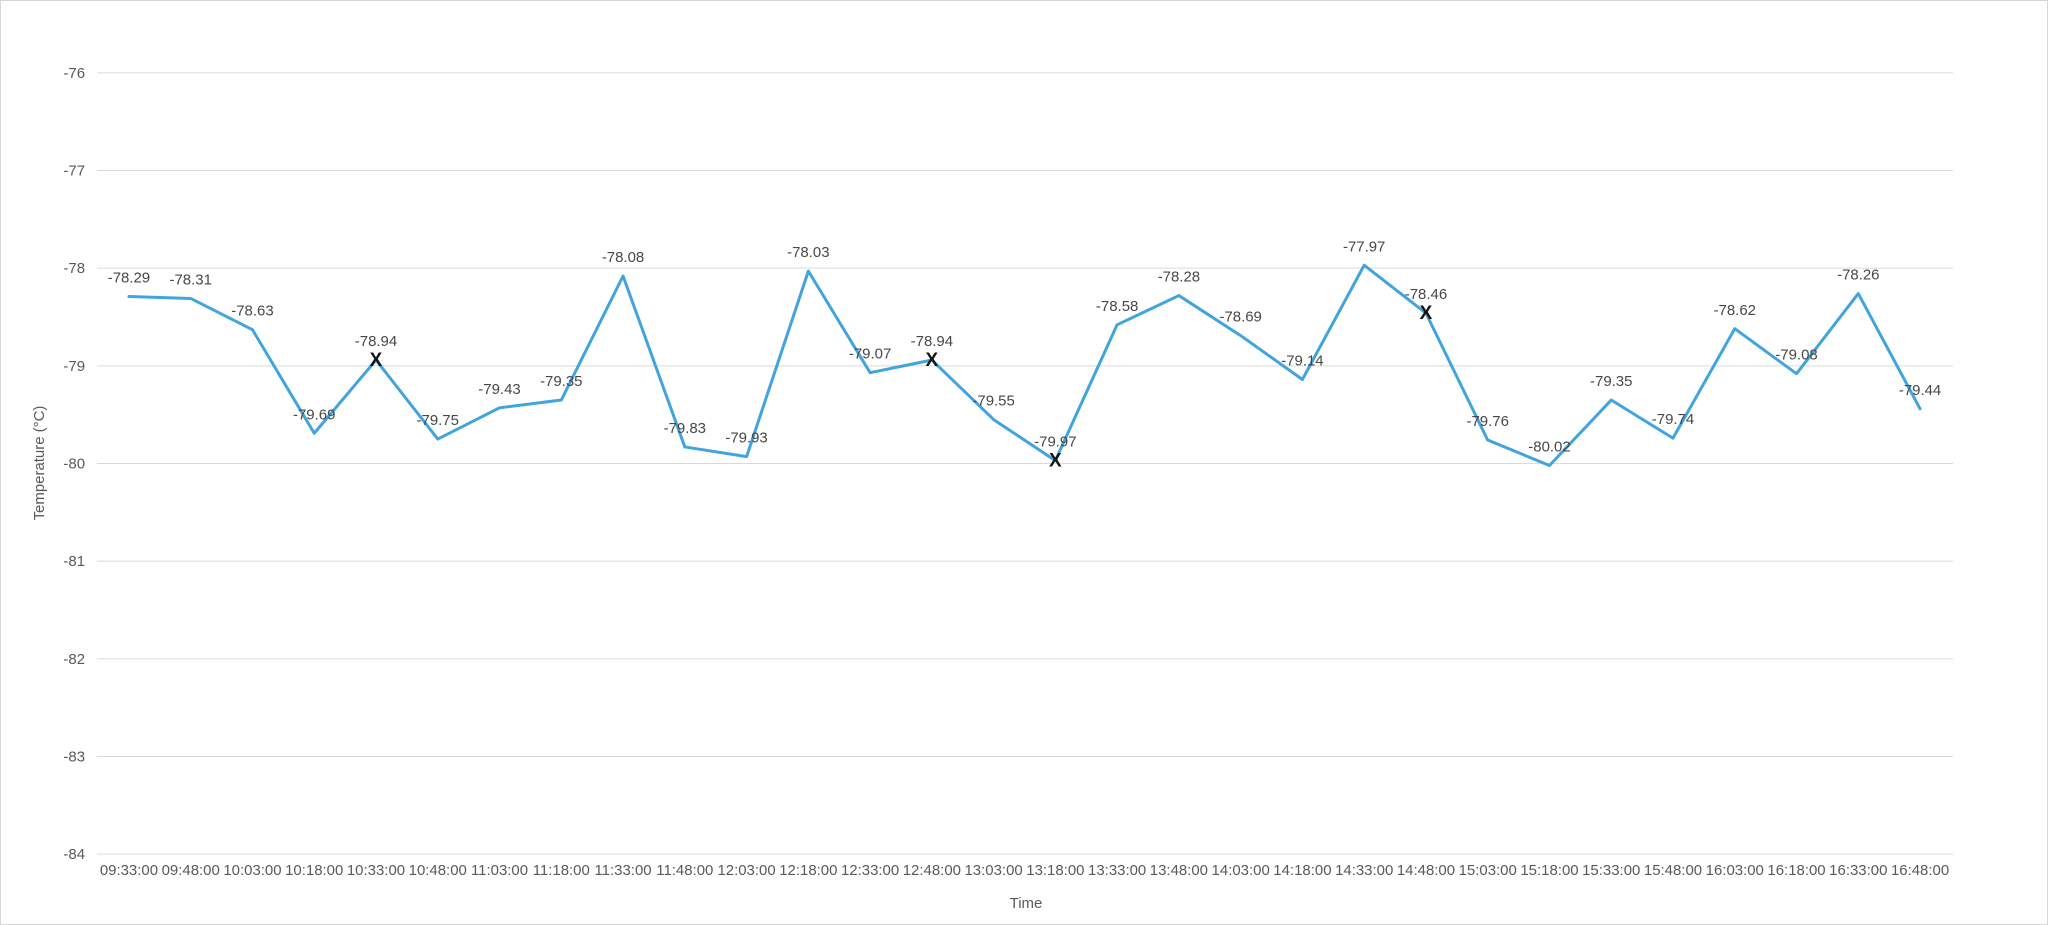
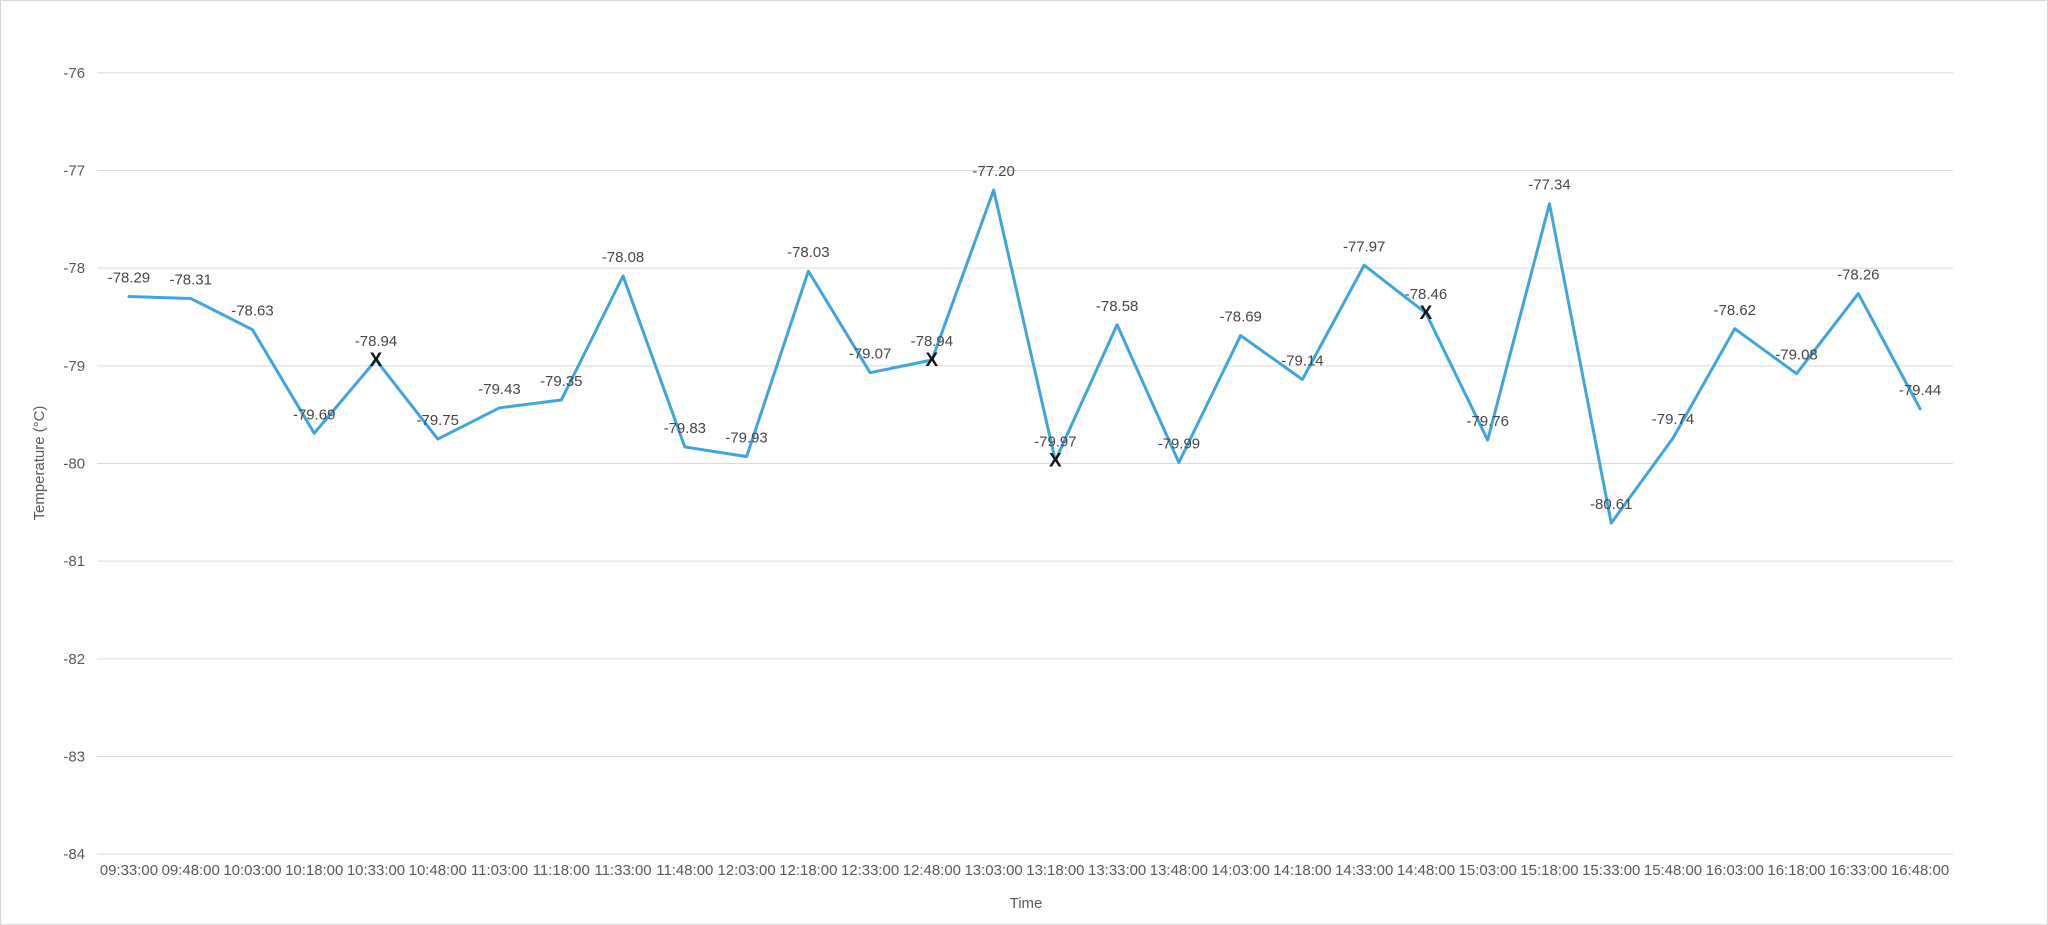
13:03:00: -79.55 -> -77.20
13:48:00: -78.28 -> -79.99
15:18:00: -80.02 -> -77.34
15:33:00: -79.35 -> -80.61
